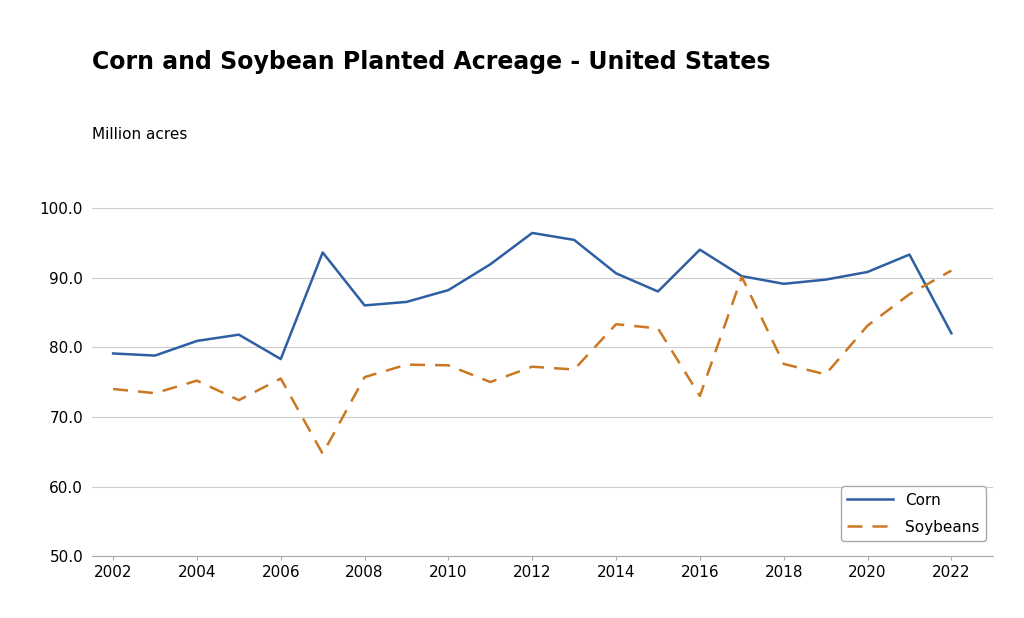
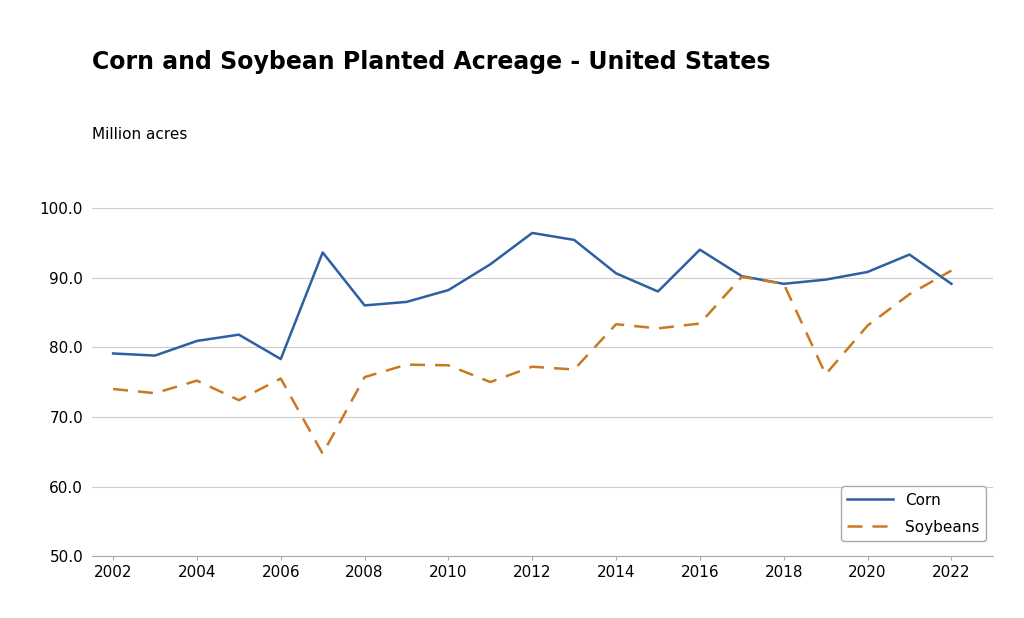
Soybeans/2016: 73.0 -> 83.4
Soybeans/2018: 77.6 -> 89.1
Corn/2022: 82.0 -> 89.1
